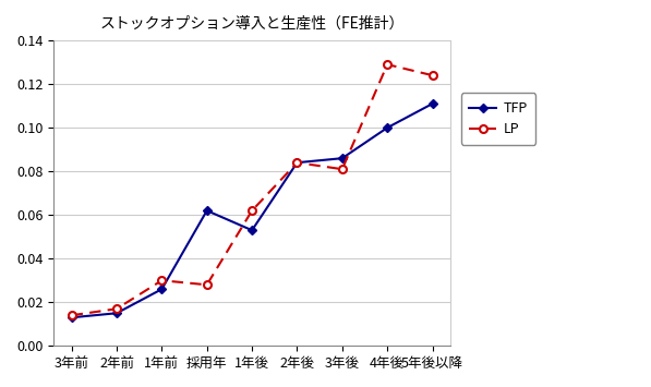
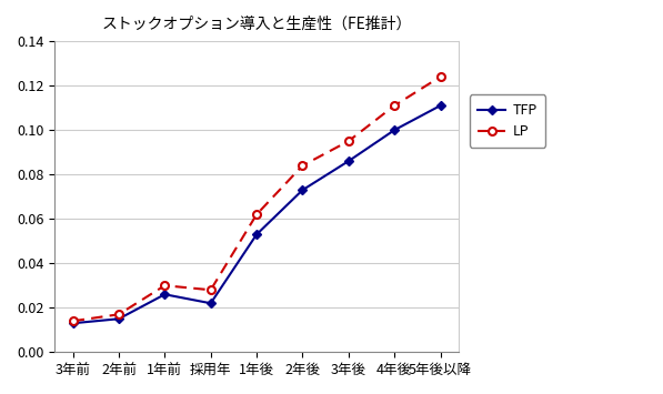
TFP/採用年: 0.062 -> 0.022
TFP/2年後: 0.084 -> 0.073
LP/3年後: 0.081 -> 0.095
LP/4年後: 0.129 -> 0.111
